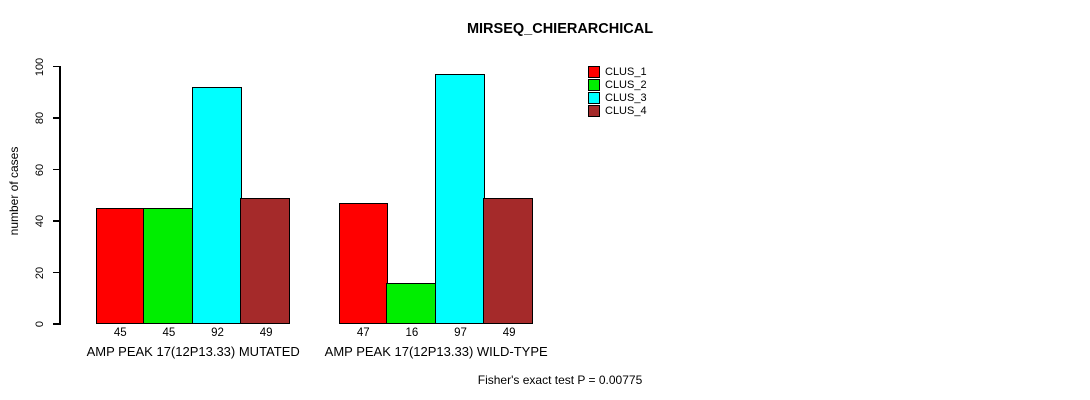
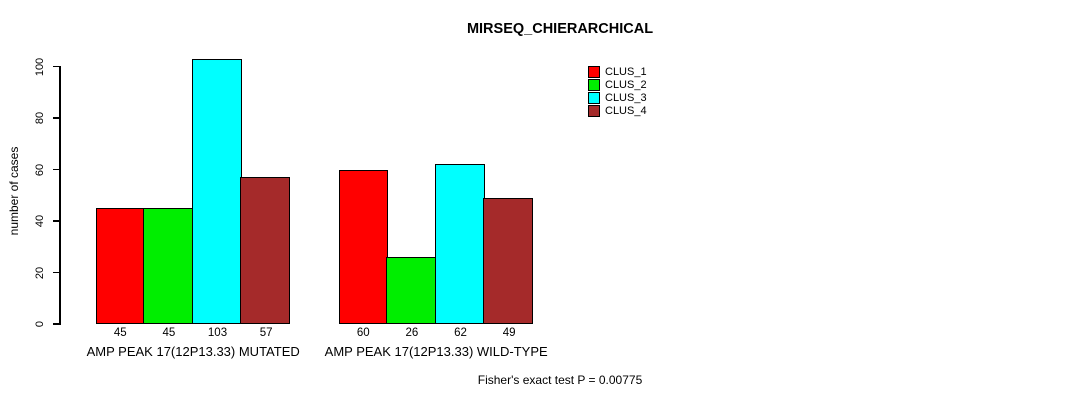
CLUS_3/AMP PEAK 17(12P13.33) MUTATED: 92 -> 103
CLUS_4/AMP PEAK 17(12P13.33) MUTATED: 49 -> 57
CLUS_1/AMP PEAK 17(12P13.33) WILD-TYPE: 47 -> 60
CLUS_2/AMP PEAK 17(12P13.33) WILD-TYPE: 16 -> 26
CLUS_3/AMP PEAK 17(12P13.33) WILD-TYPE: 97 -> 62
